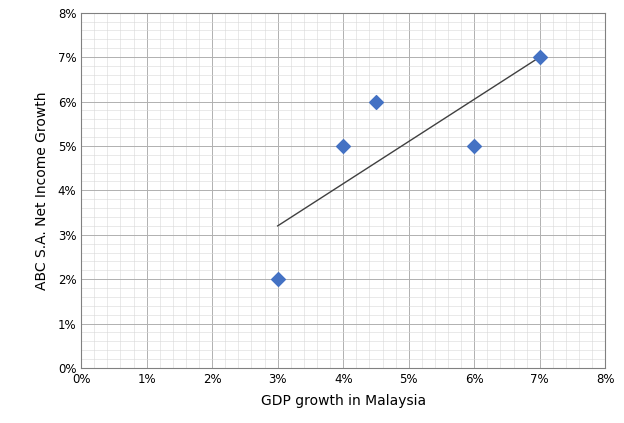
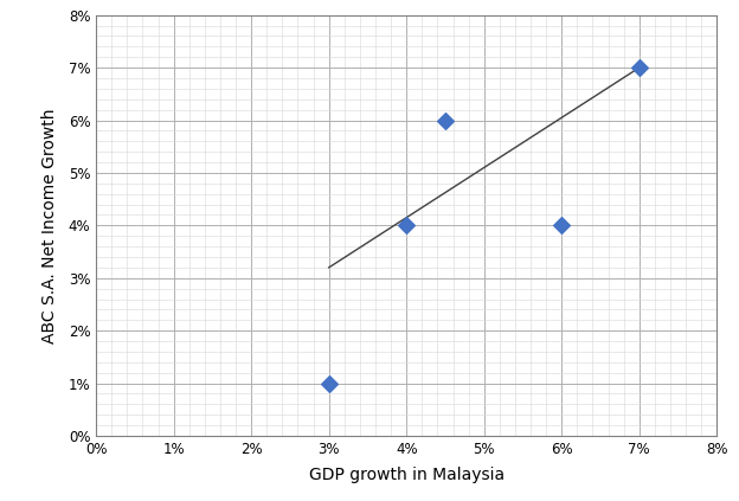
3%: 2% -> 1%
4%: 5% -> 4%
6%: 5% -> 4%
